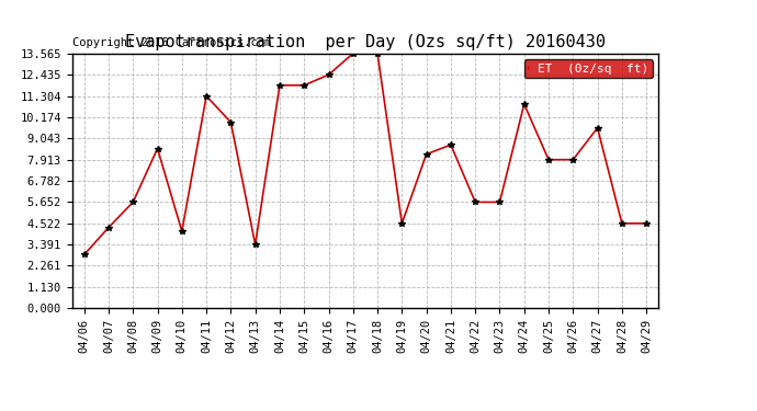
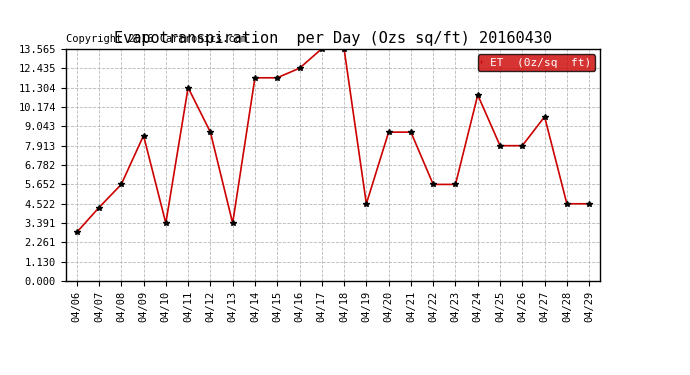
04/10: 4.1 -> 3.4
04/12: 9.9 -> 8.7
04/20: 8.2 -> 8.7
